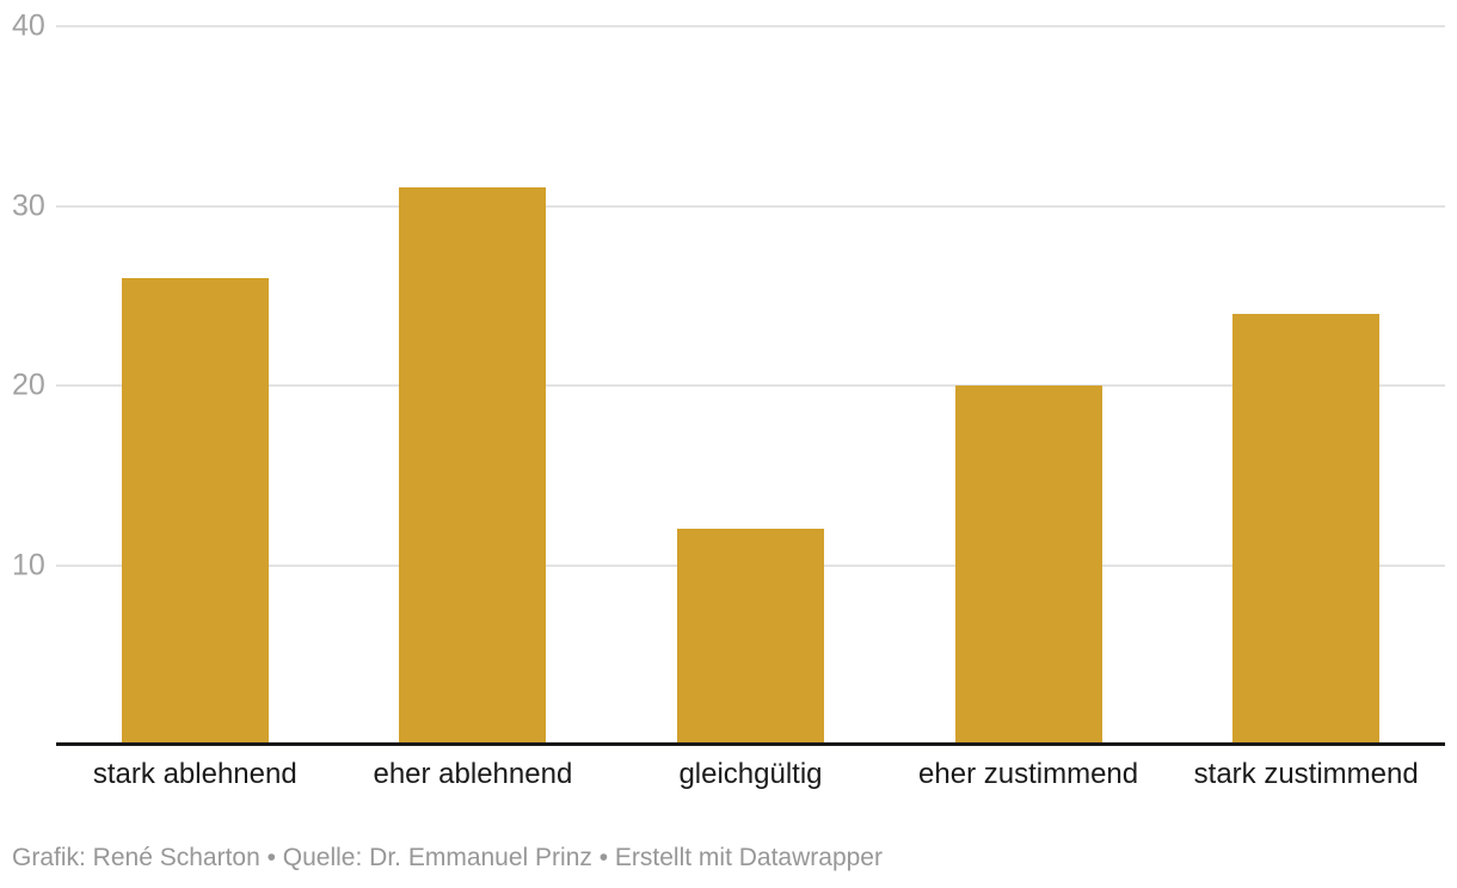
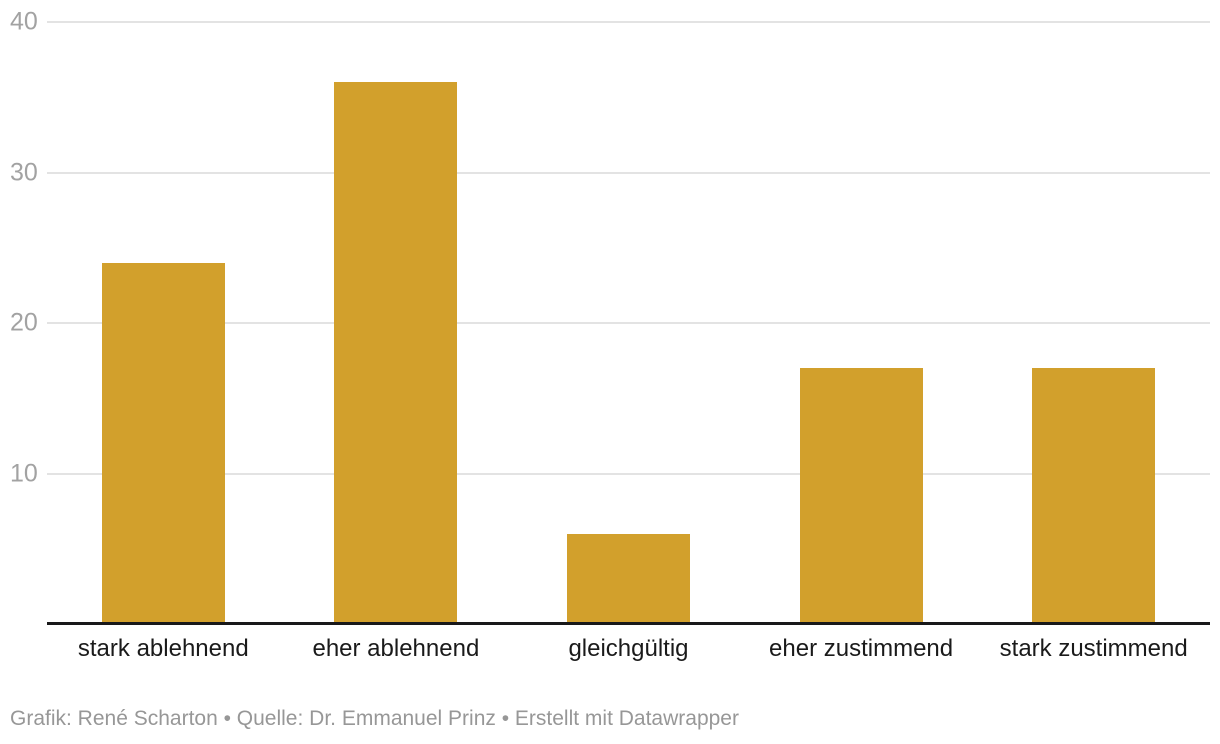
stark ablehnend: 26 -> 24
eher ablehnend: 31 -> 36
gleichgültig: 12 -> 6
eher zustimmend: 20 -> 17
stark zustimmend: 24 -> 17
